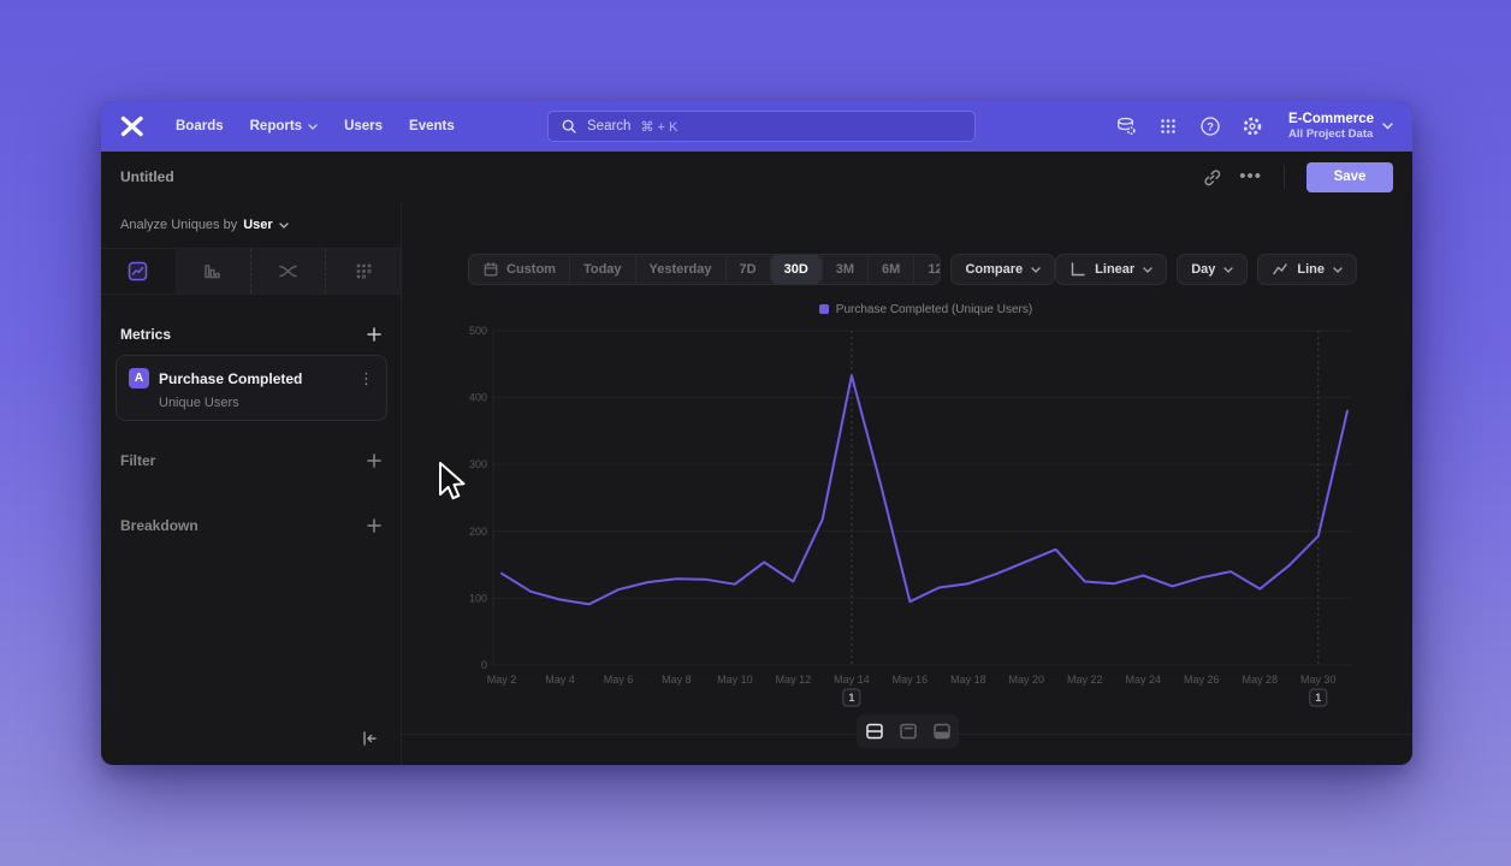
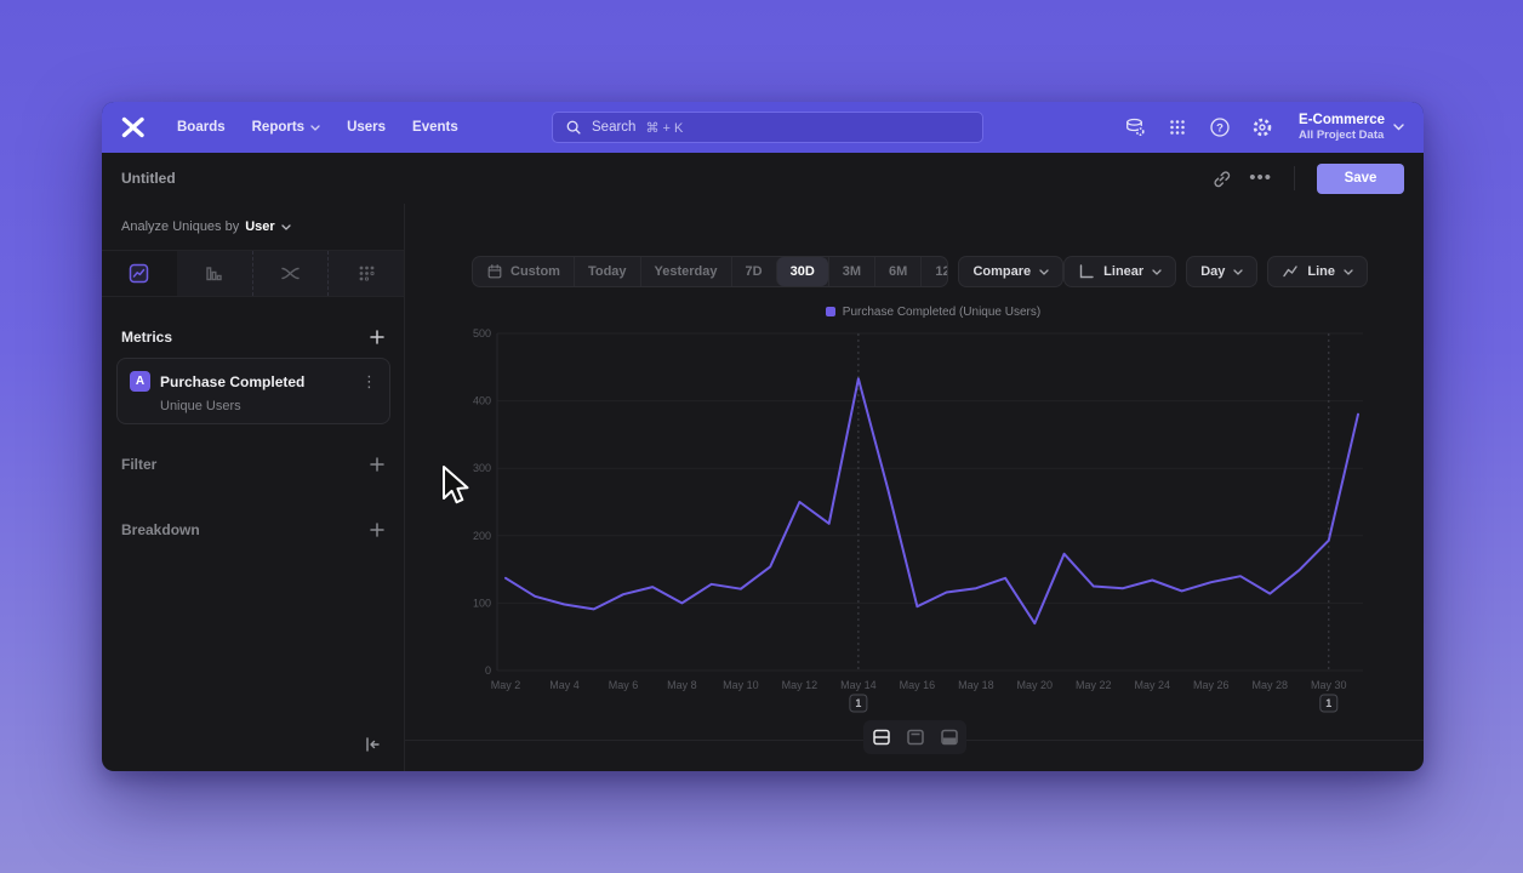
May 8: 130 -> 100
May 12: 120 -> 250
May 20: 160 -> 70
